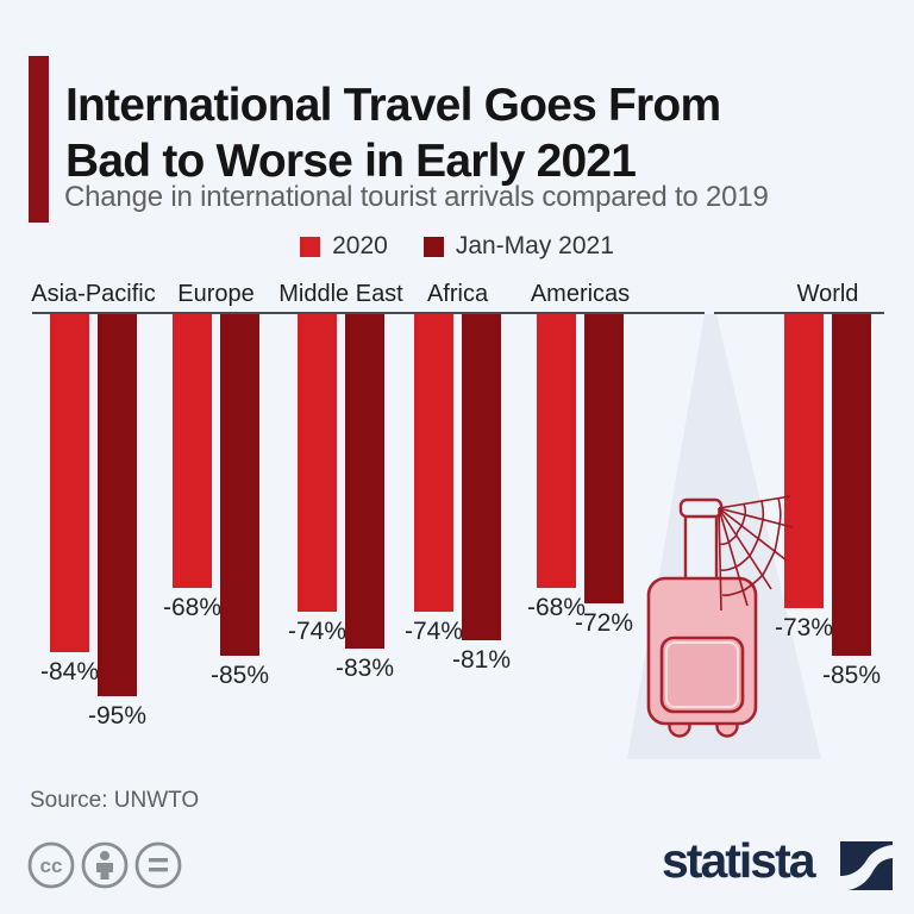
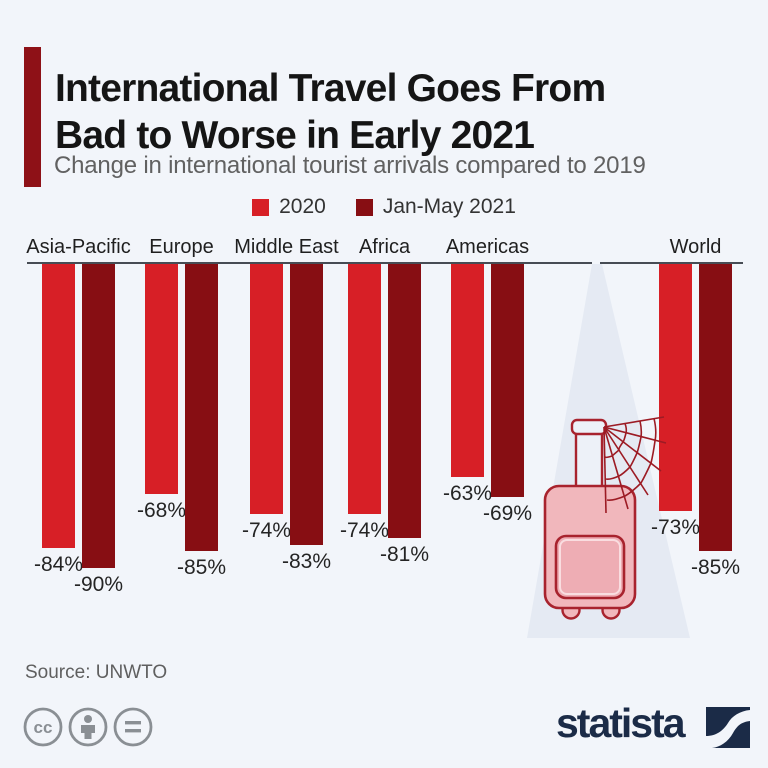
Jan-May 2021/Asia-Pacific: -95% -> -90%
2020/Americas: -68% -> -63%
Jan-May 2021/Americas: -72% -> -69%
